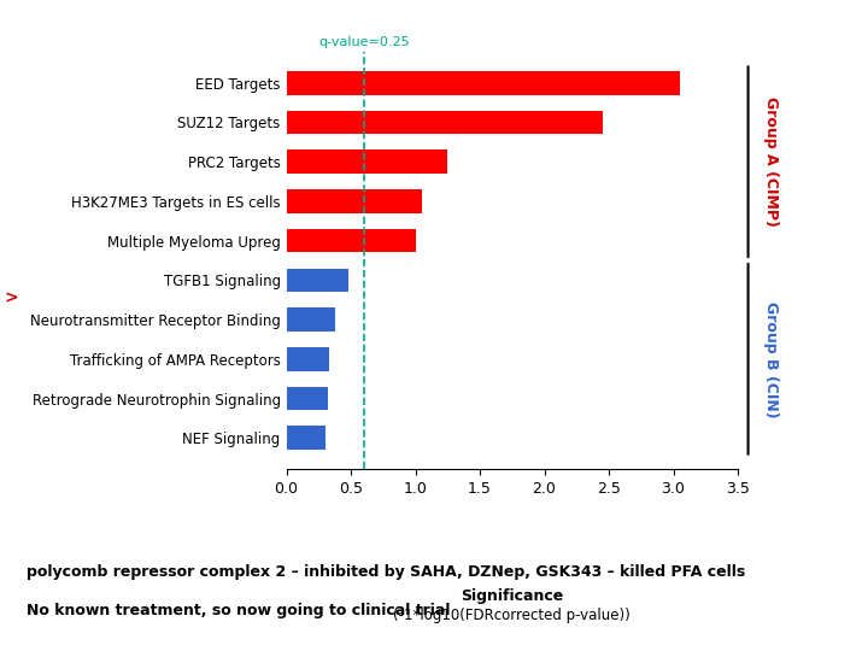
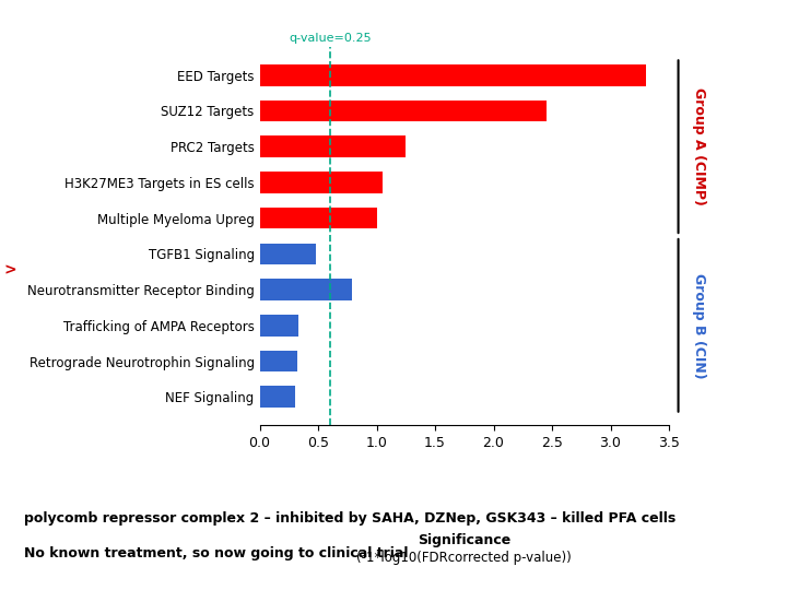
EED Targets: 3.05 -> 3.30
Neurotransmitter Receptor Binding: 0.38 -> 0.79
